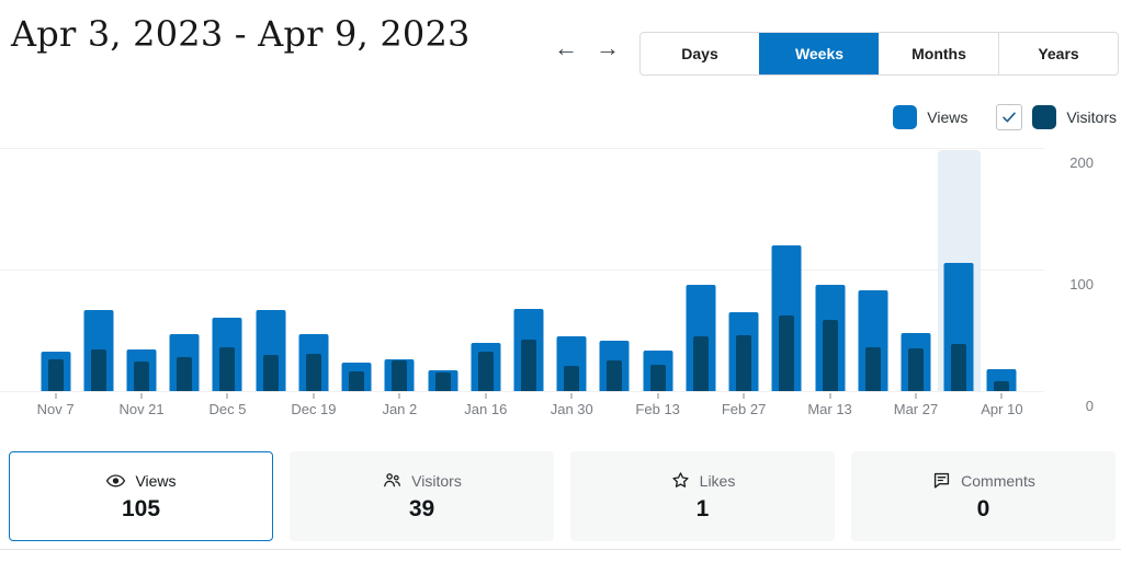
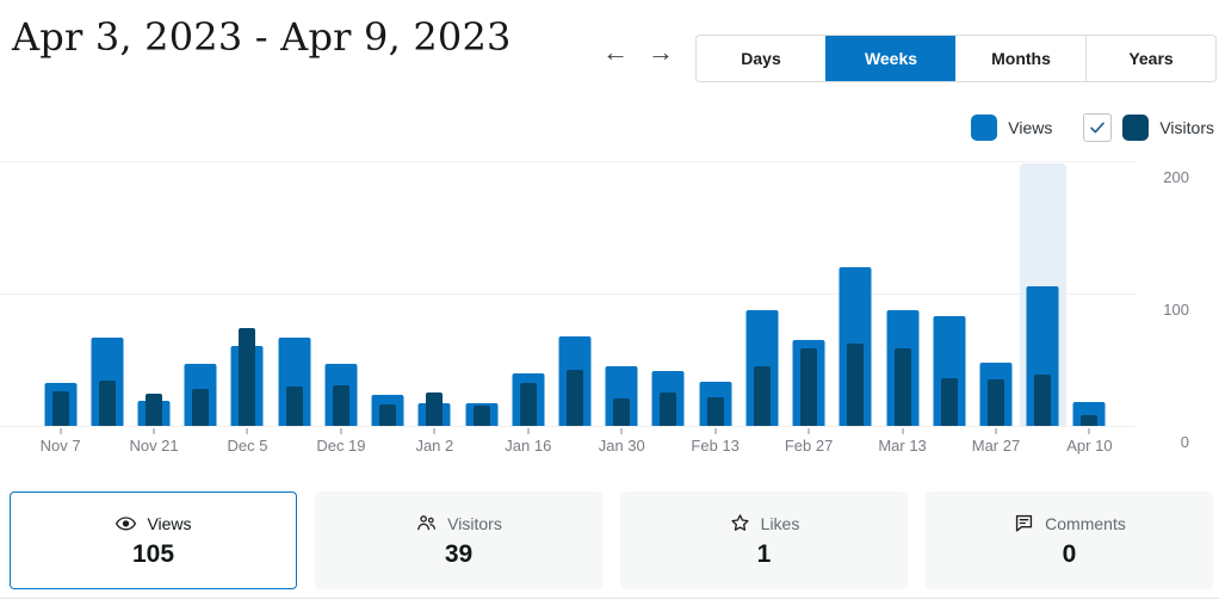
Views/Nov 21: 34 -> 19
Visitors/Dec 5: 36 -> 74
Views/Jan 2: 26 -> 17
Visitors/Feb 27: 46 -> 59
